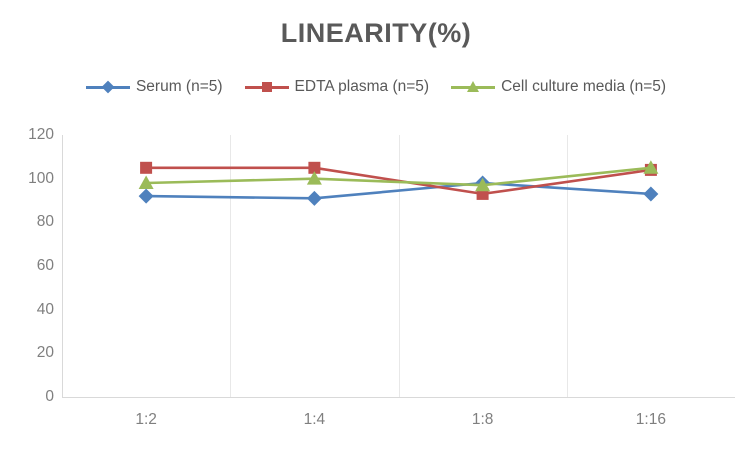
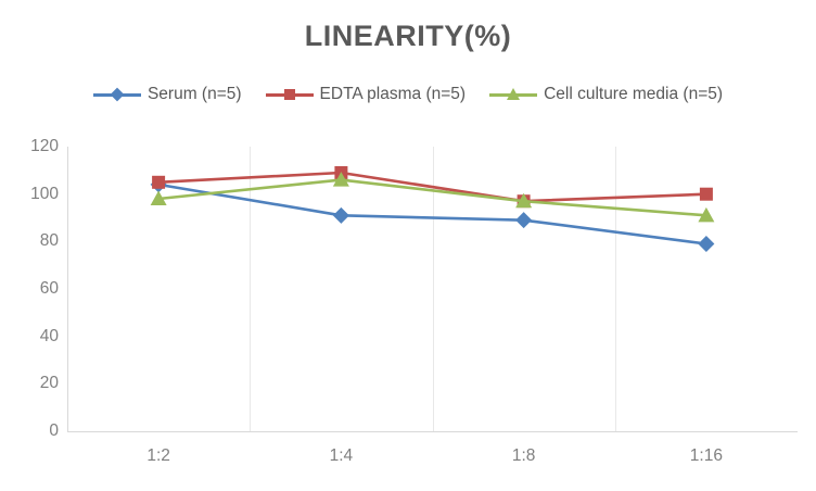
Serum (n=5)/1:2: 92 -> 104
EDTA plasma (n=5)/1:4: 105 -> 109
Cell culture media (n=5)/1:4: 100 -> 106
Serum (n=5)/1:8: 98 -> 89
EDTA plasma (n=5)/1:8: 93 -> 97
Serum (n=5)/1:16: 93 -> 79
EDTA plasma (n=5)/1:16: 104 -> 100
Cell culture media (n=5)/1:16: 105 -> 91
